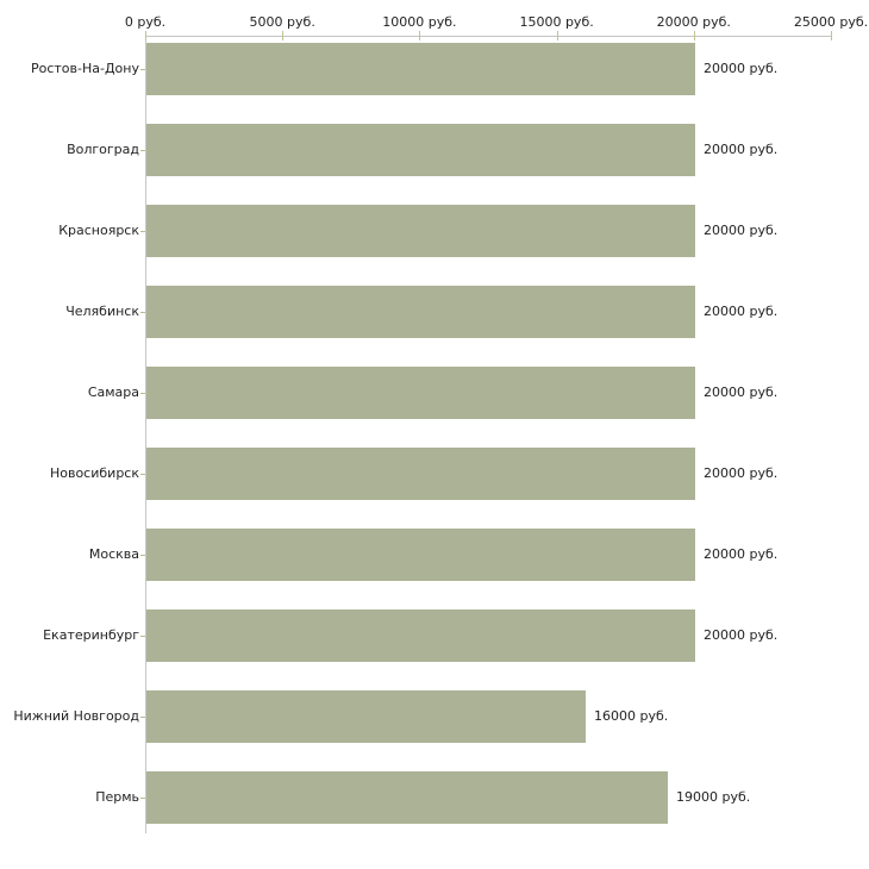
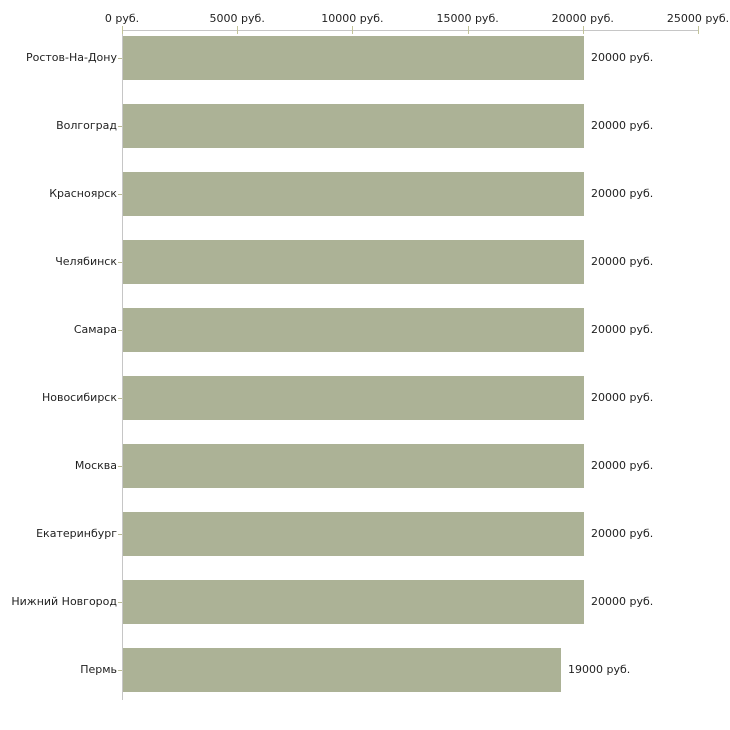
Нижний Новгород: 16000 -> 20000
